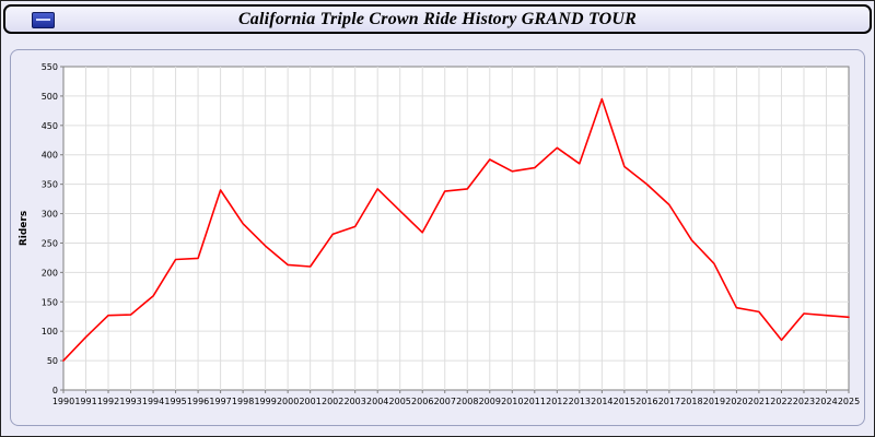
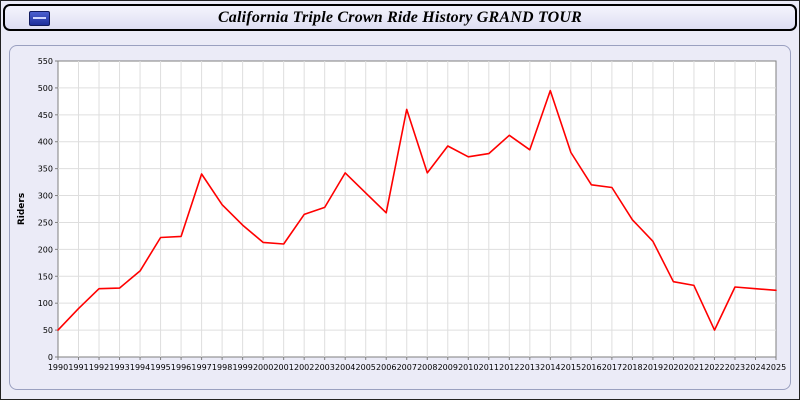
2007: 340 -> 460
2016: 350 -> 320
2022: 80 -> 50
